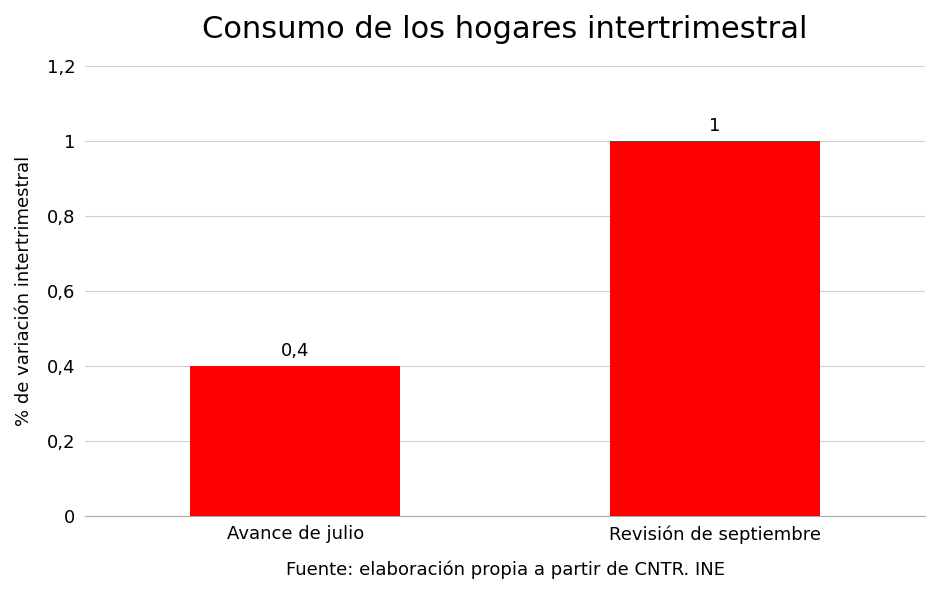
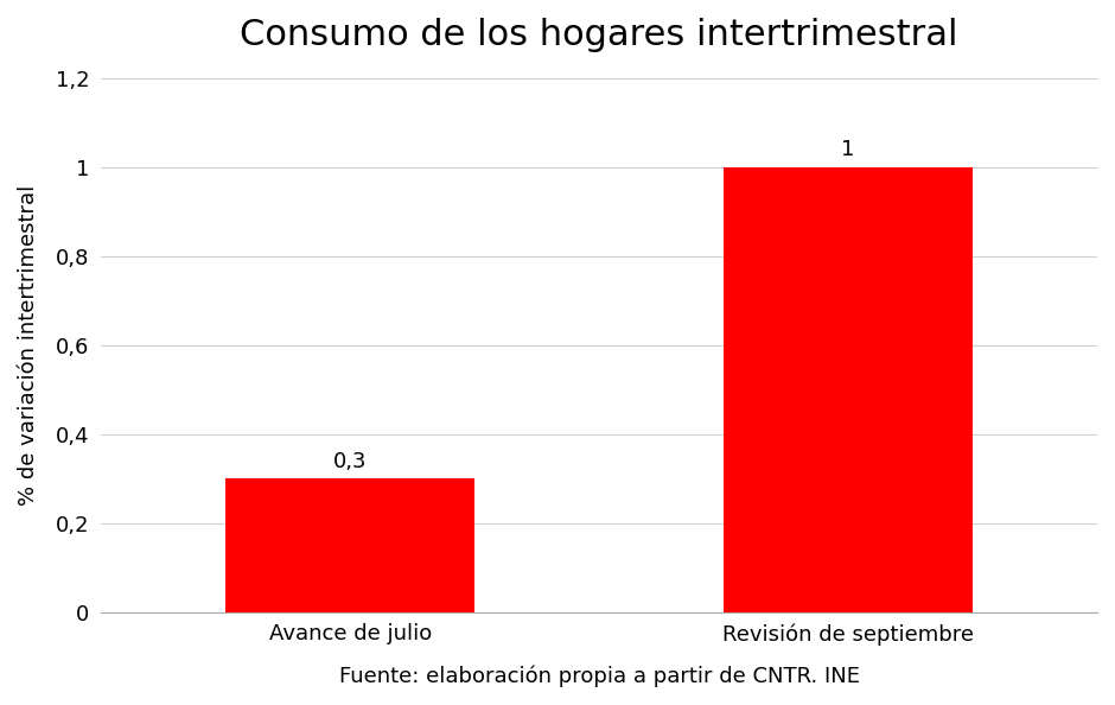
Avance de julio: 0,4 -> 0,3
